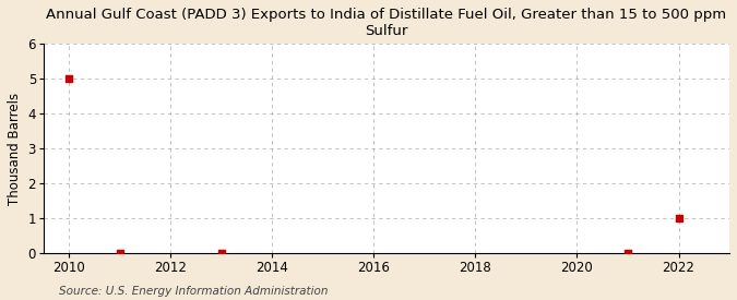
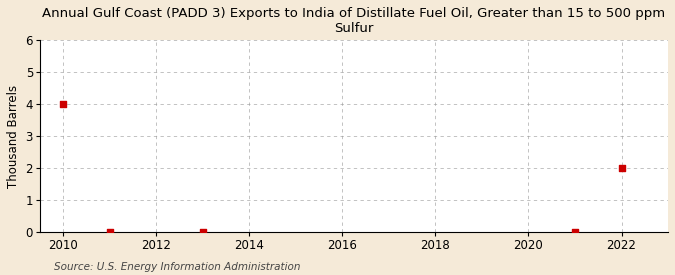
2010: 5 -> 4
2022: 1 -> 2
